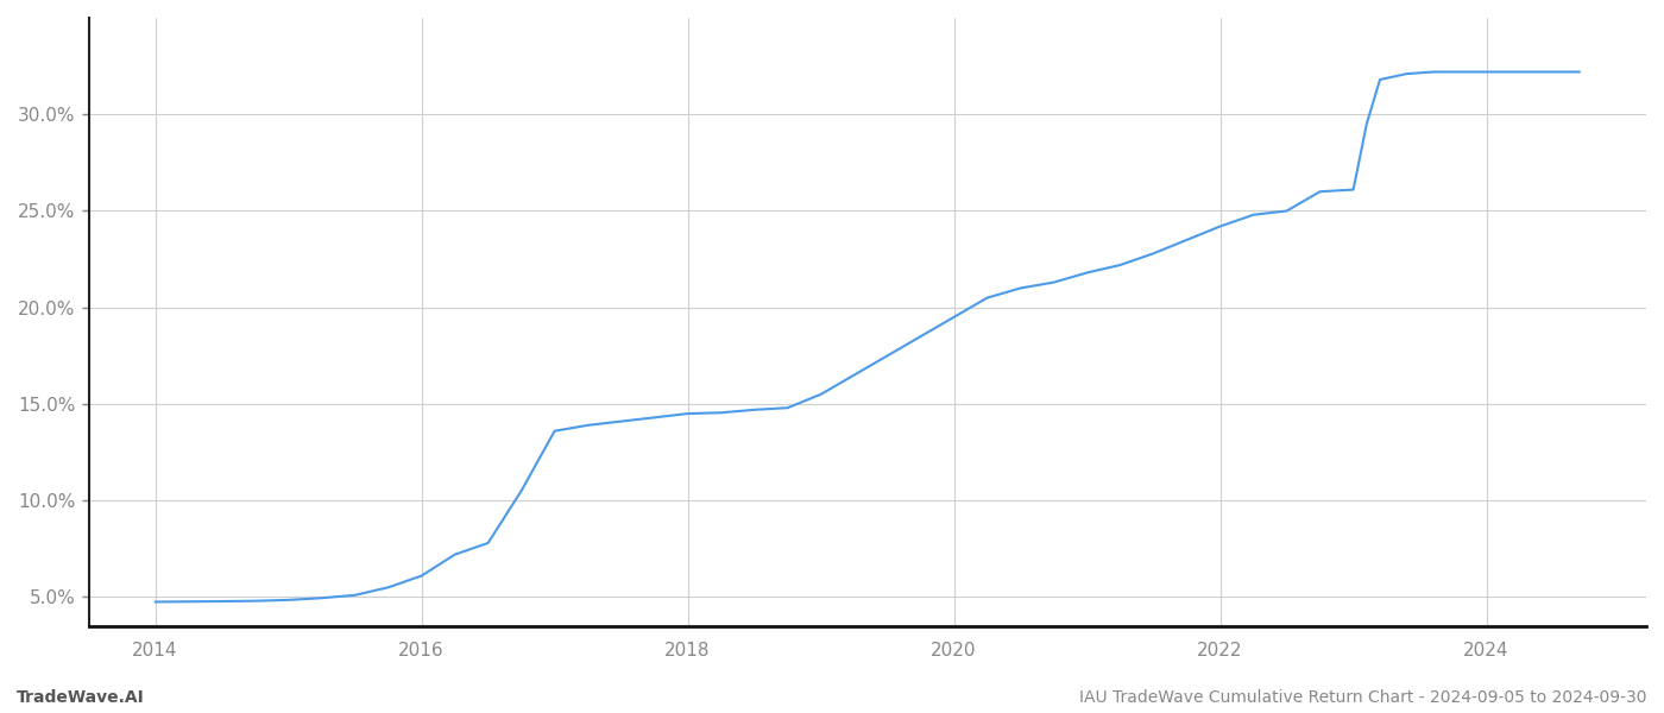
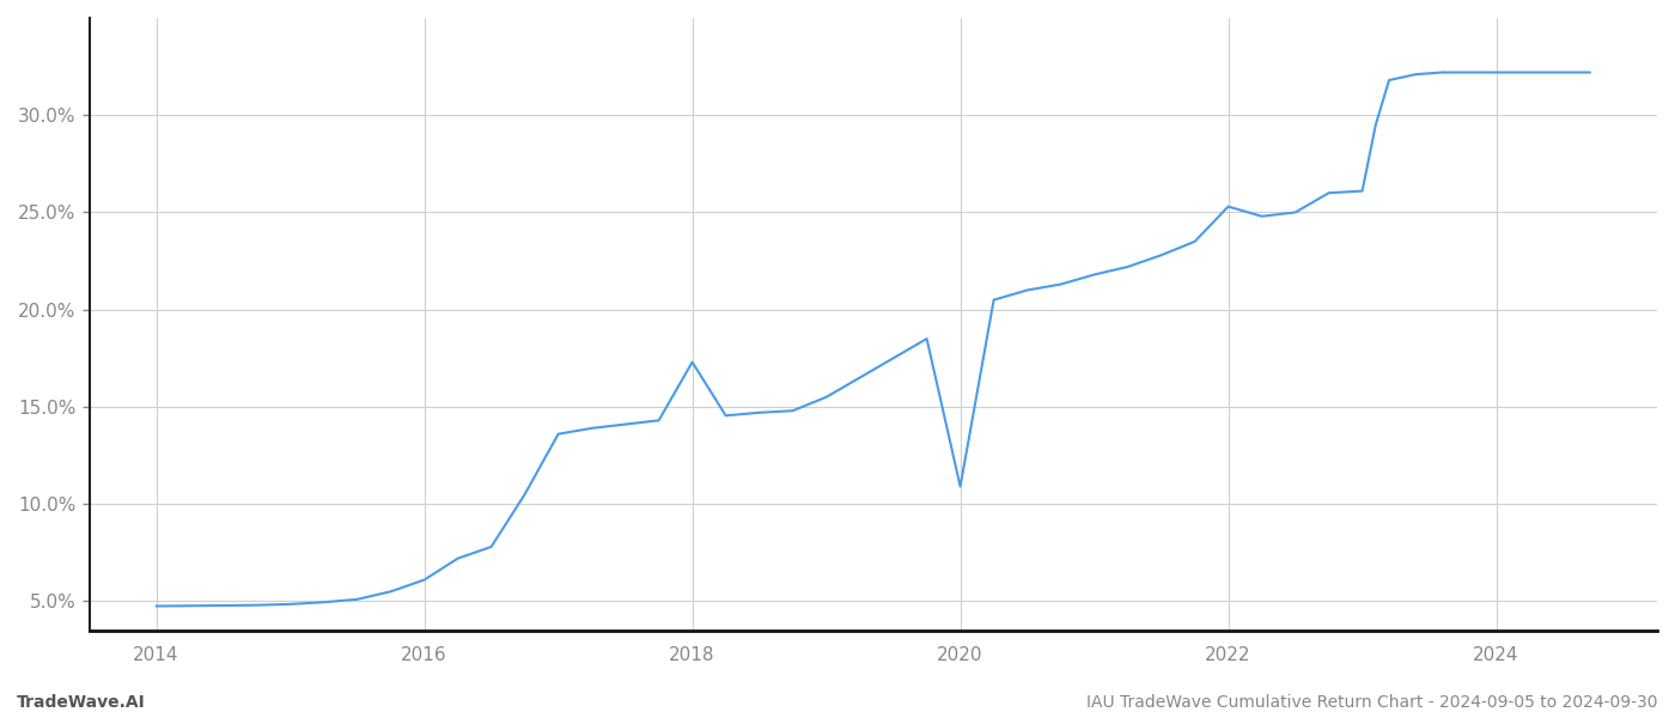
2018: 14.5% -> 17.3%
2020: 19.5% -> 10.9%
2022: 24.2% -> 25.3%
